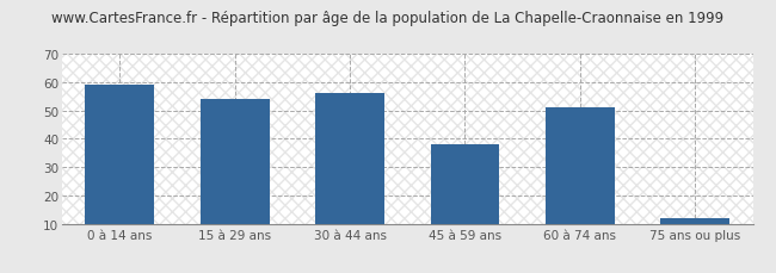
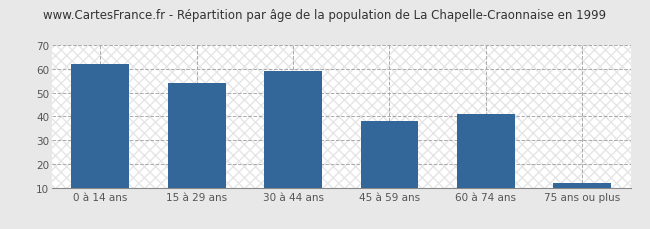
0 à 14 ans: 59 -> 62
30 à 44 ans: 56 -> 59
60 à 74 ans: 51 -> 41
